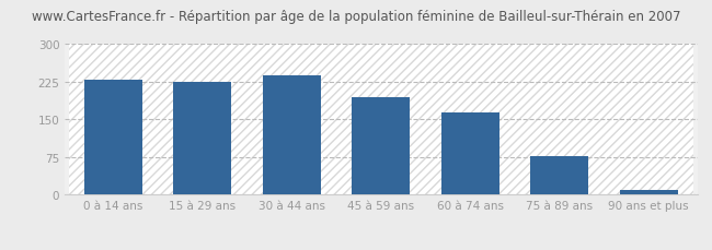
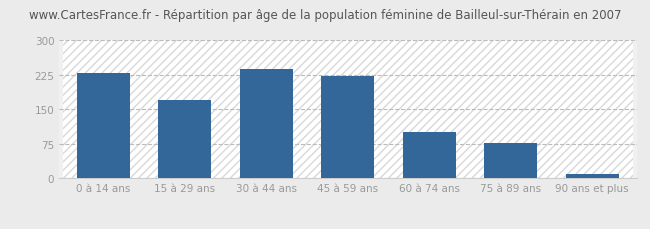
15 à 29 ans: 225 -> 170
45 à 59 ans: 195 -> 222
60 à 74 ans: 165 -> 100
